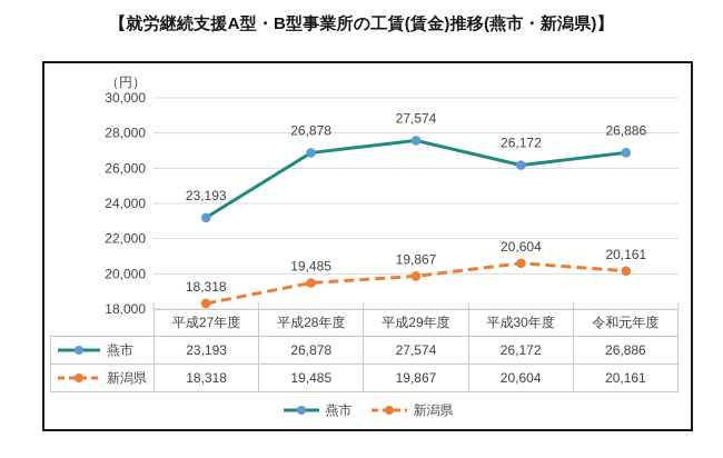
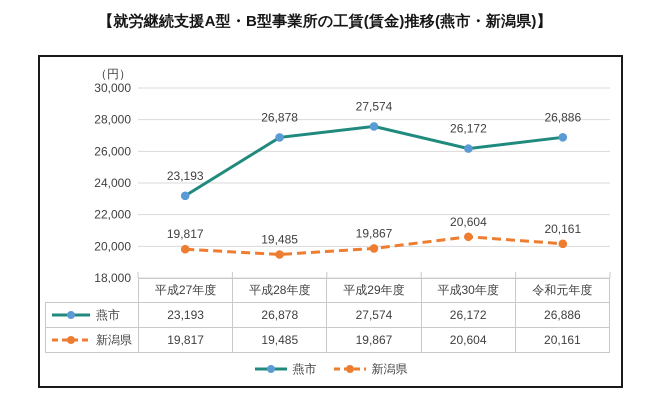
新潟県/平成27年度: 18,318 -> 19,817
